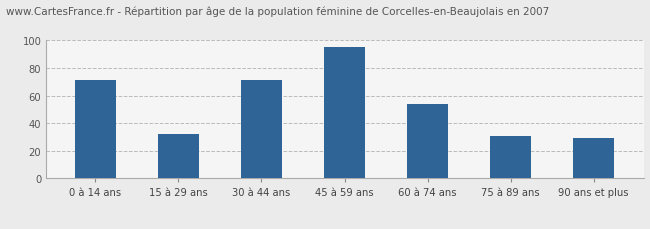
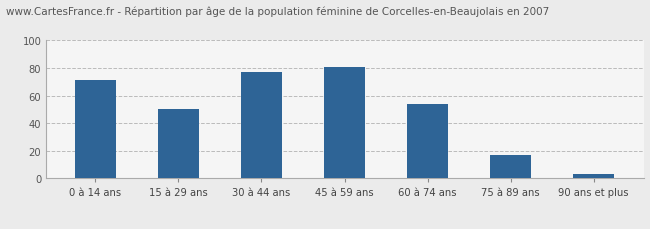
15 à 29 ans: 32 -> 50
30 à 44 ans: 71 -> 77
45 à 59 ans: 95 -> 81
75 à 89 ans: 31 -> 17
90 ans et plus: 29 -> 3
